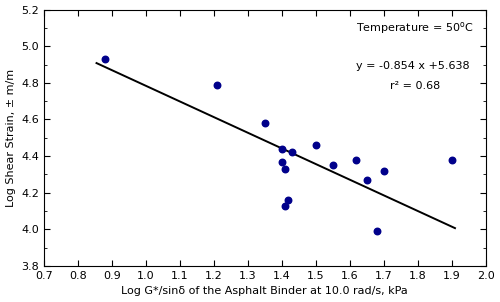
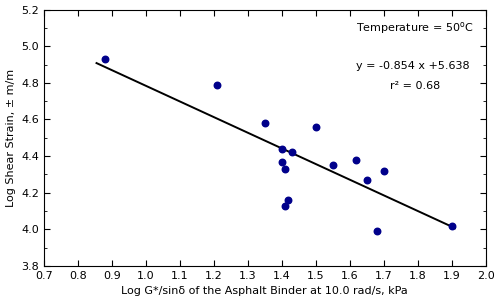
1.5: 4.46 -> 4.56
1.9: 4.38 -> 4.02
